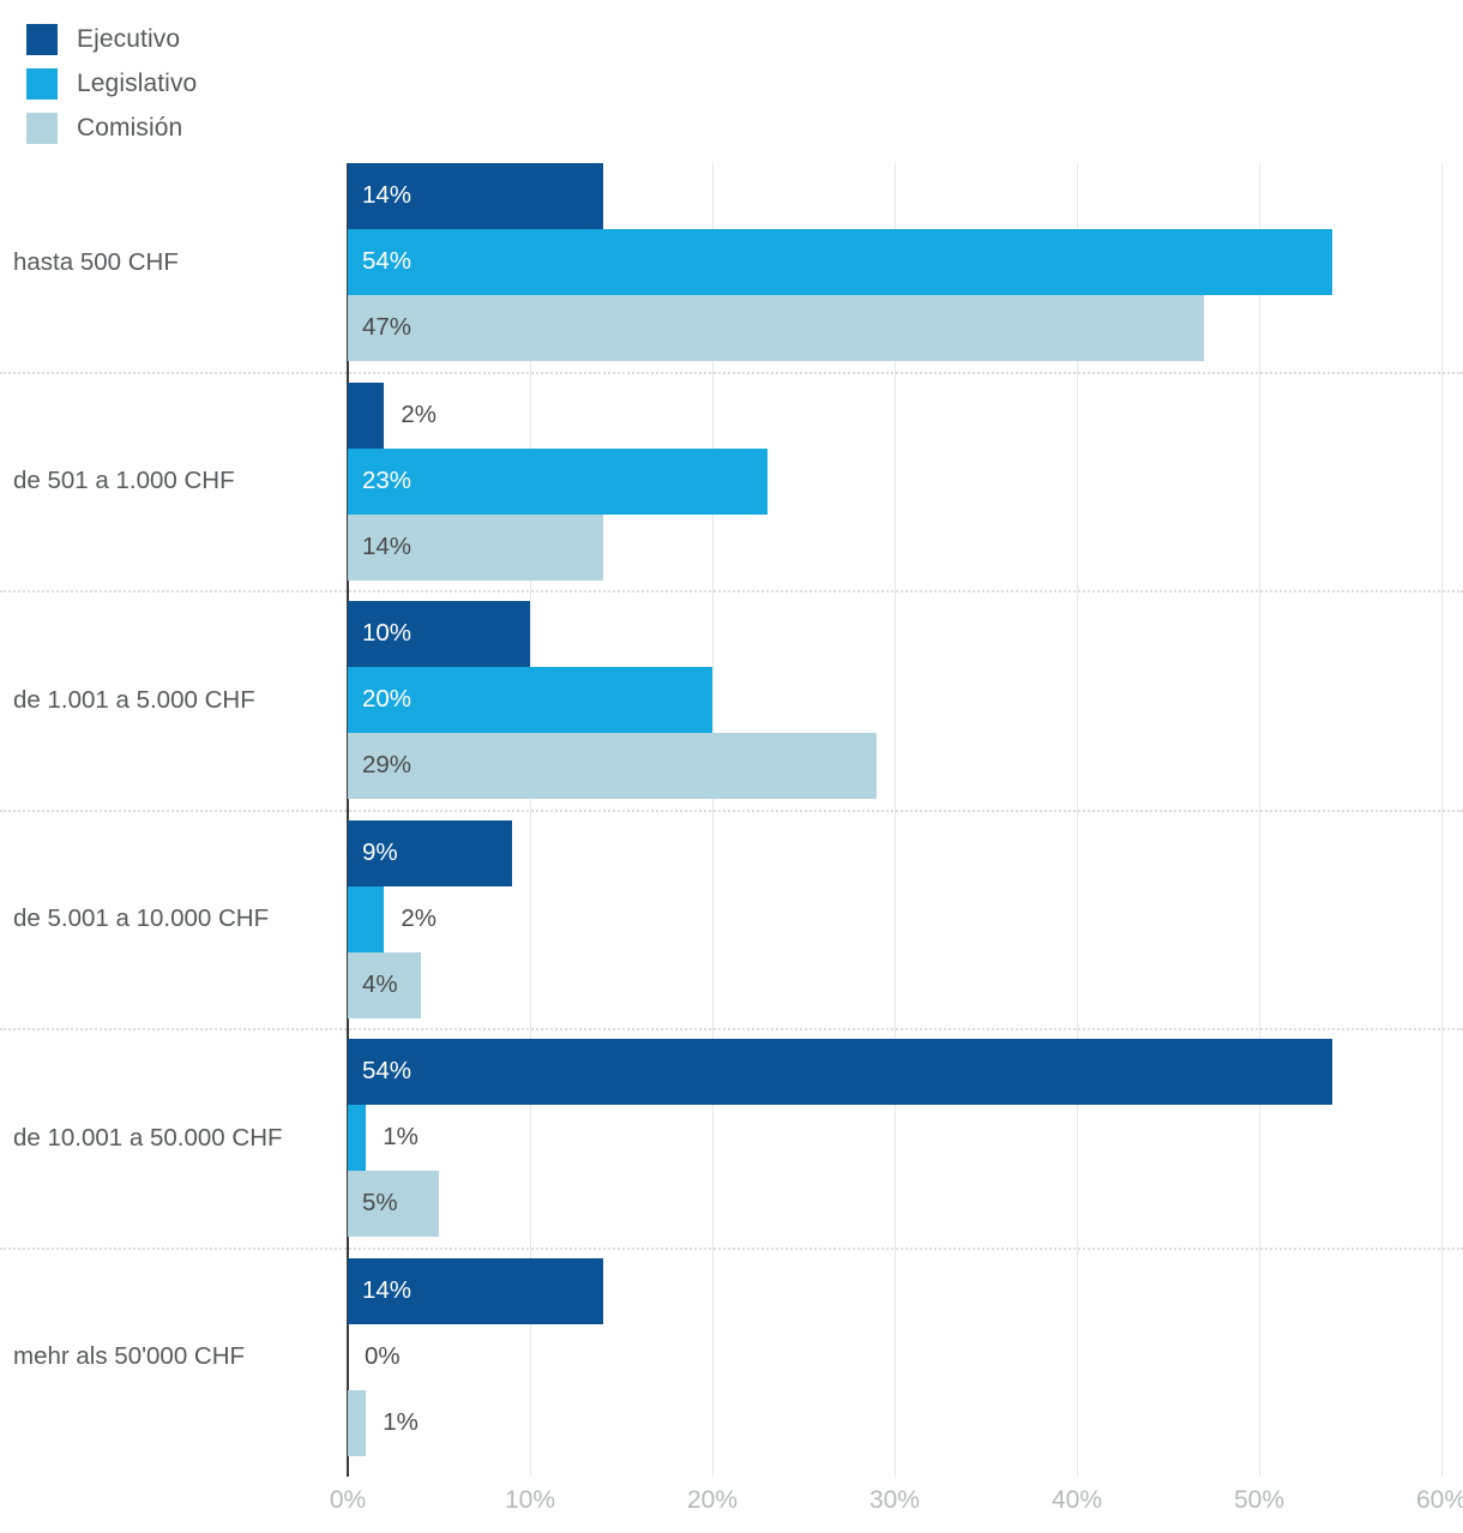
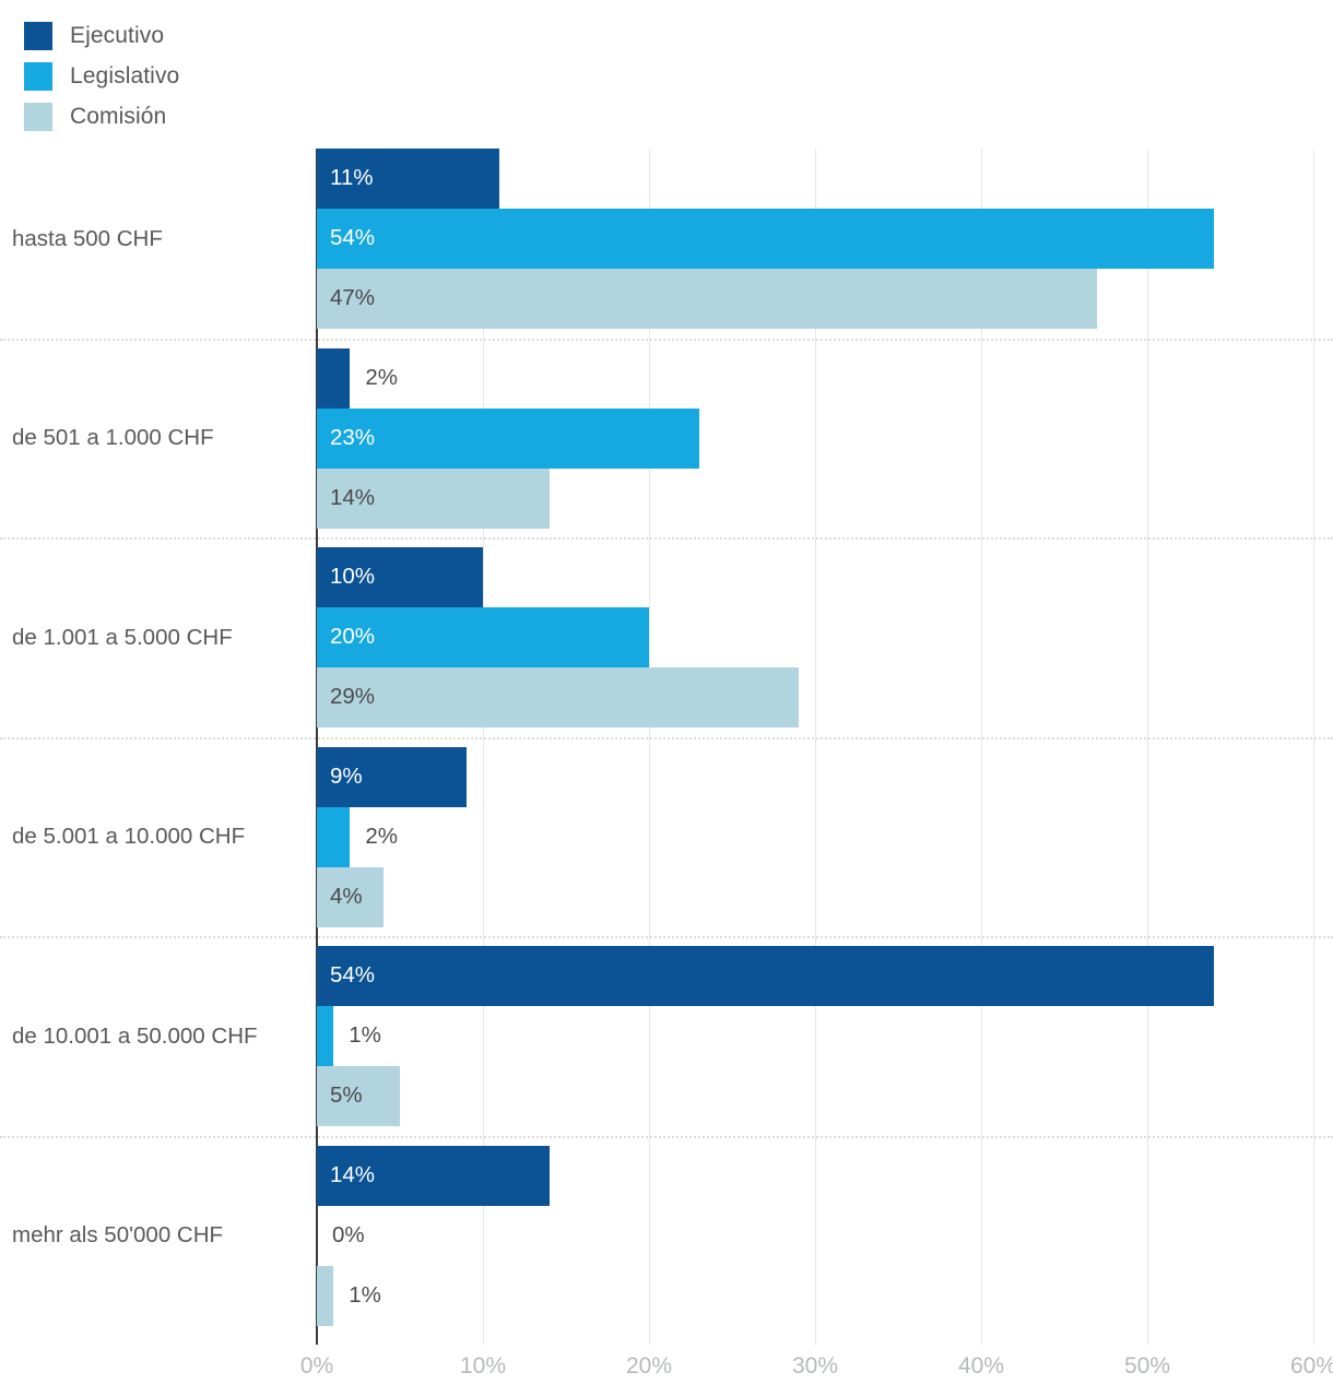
Ejecutivo/hasta 500 CHF: 14% -> 11%
